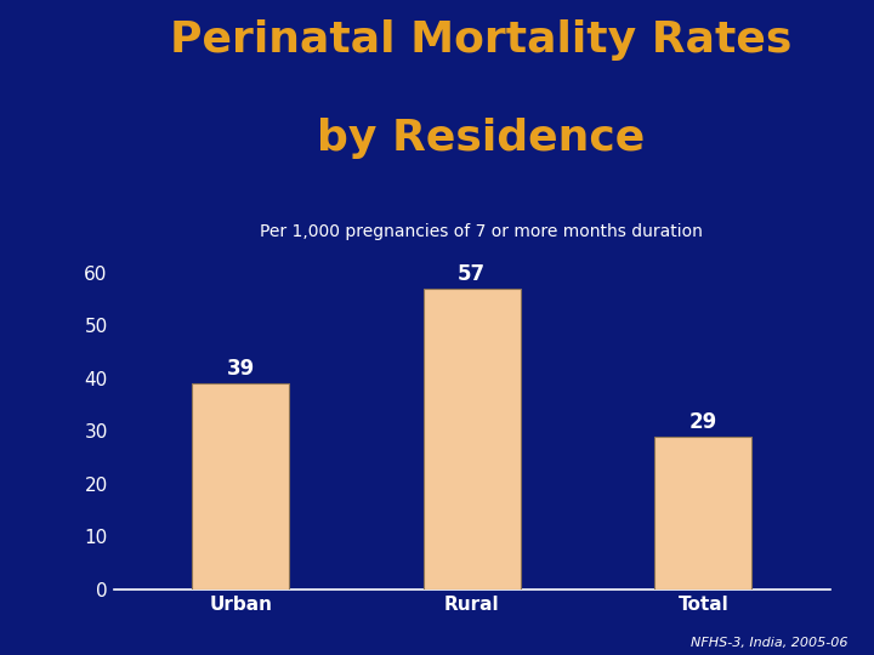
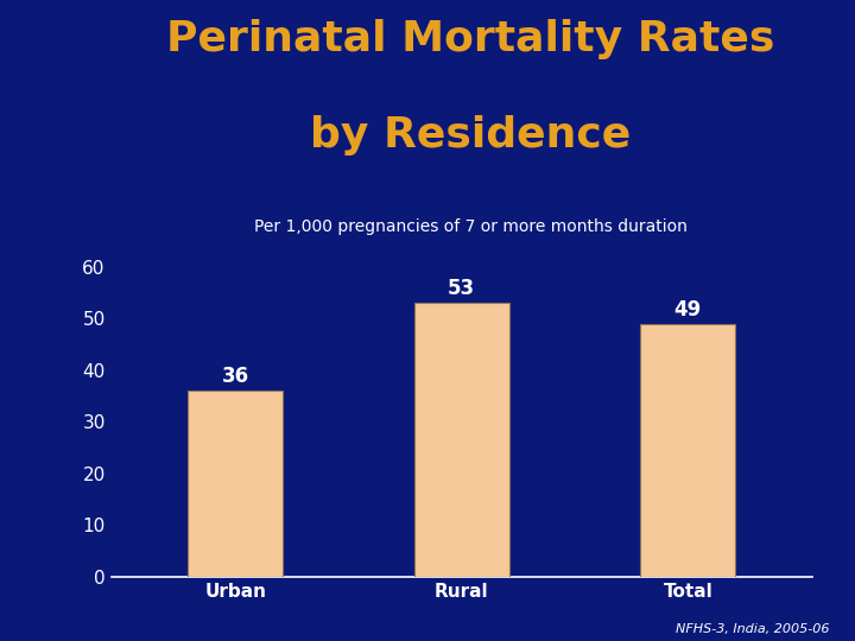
Urban: 39 -> 36
Rural: 57 -> 53
Total: 29 -> 49
